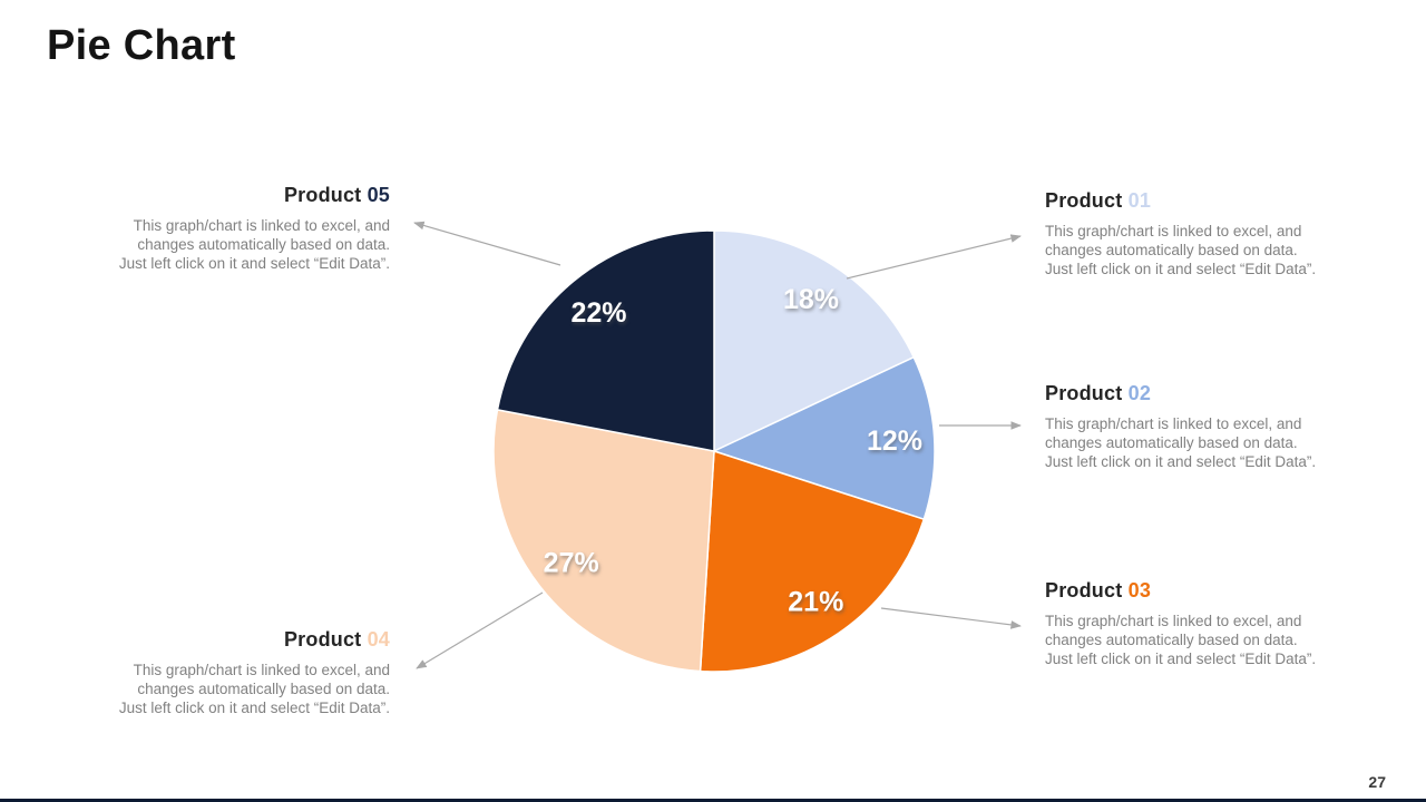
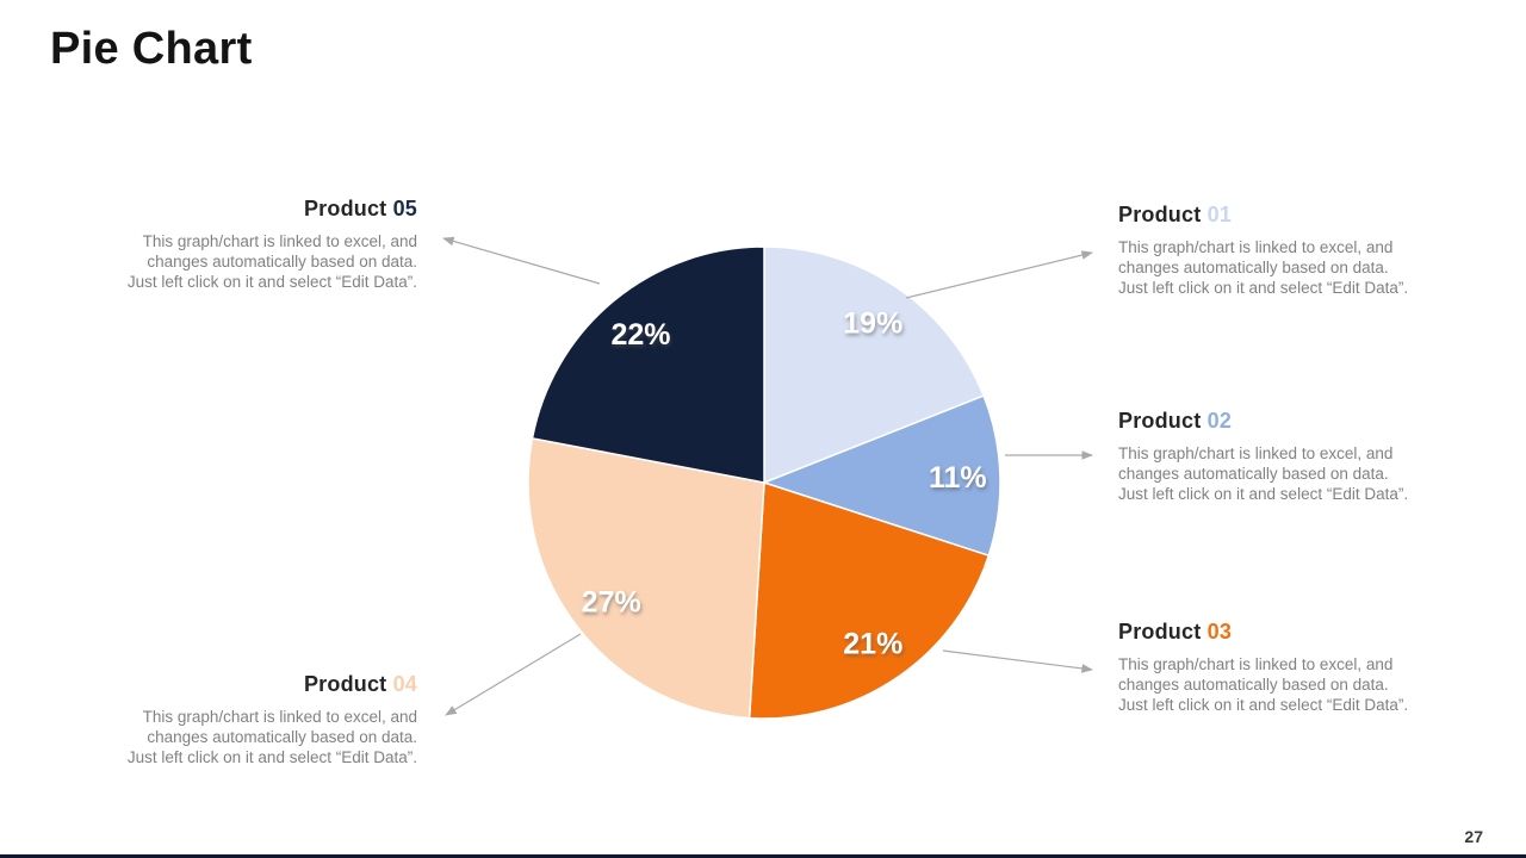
Product 01: 18% -> 19%
Product 02: 12% -> 11%
